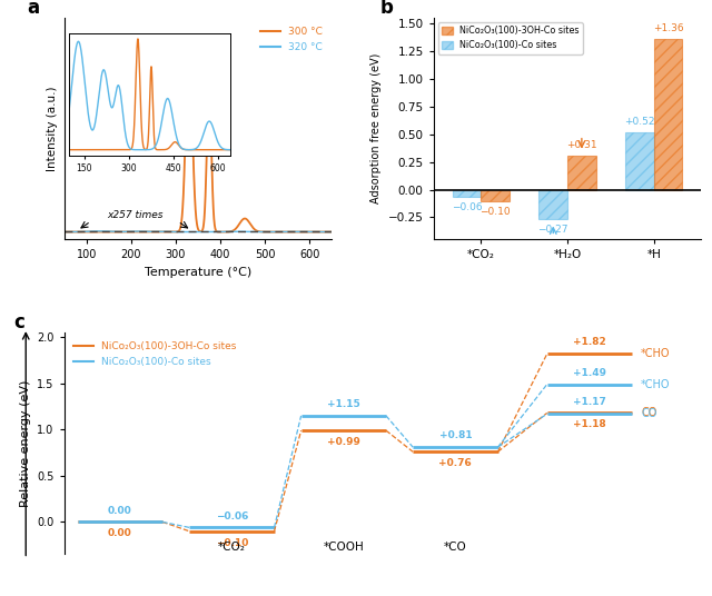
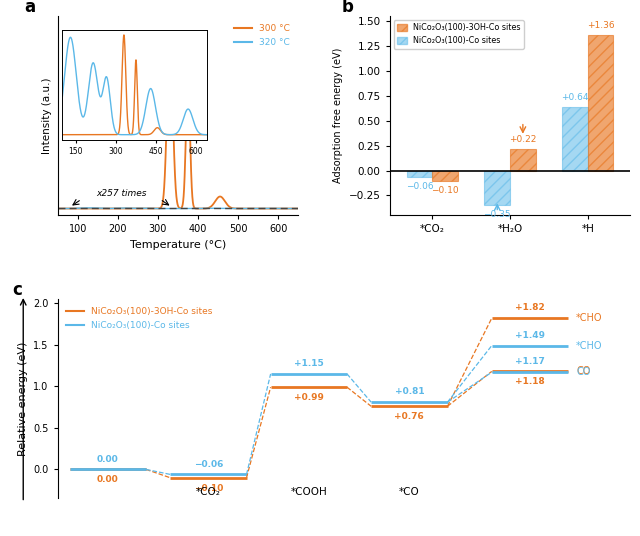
NiCo₂O₃(100)-Co sites/*H₂O: −0.27 -> −0.35
NiCo₂O₃(100)-3OH-Co sites/*H₂O: +0.31 -> +0.22
NiCo₂O₃(100)-Co sites/*H: +0.52 -> +0.64
